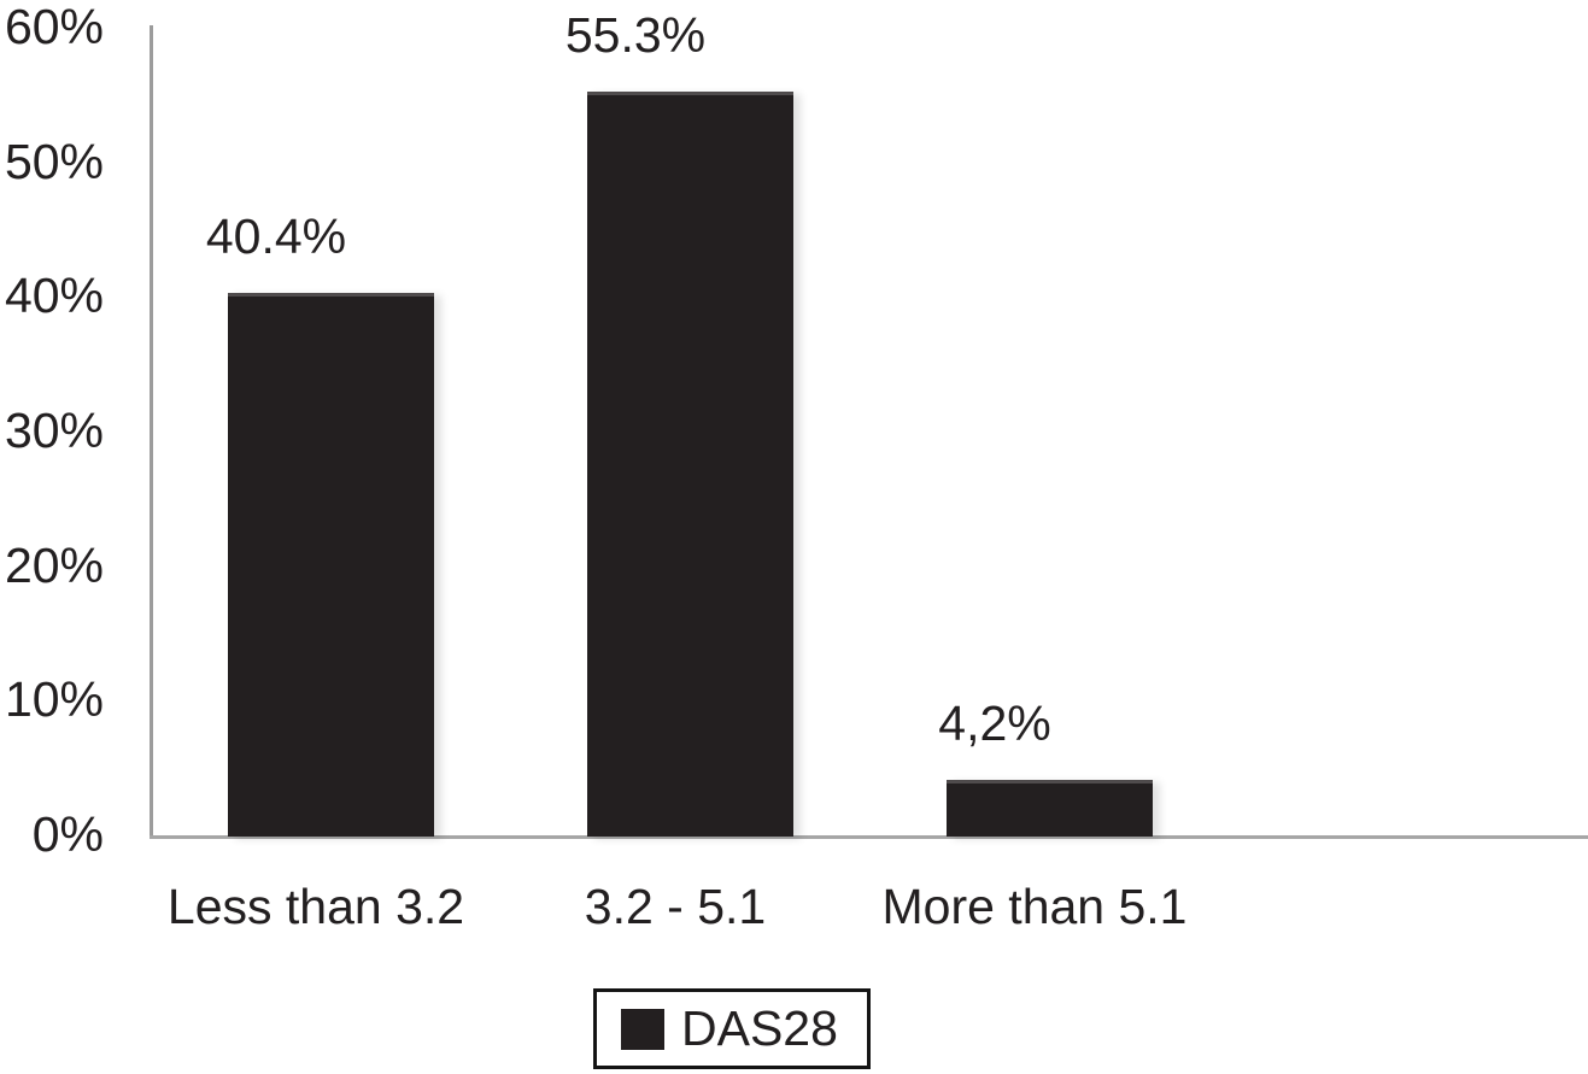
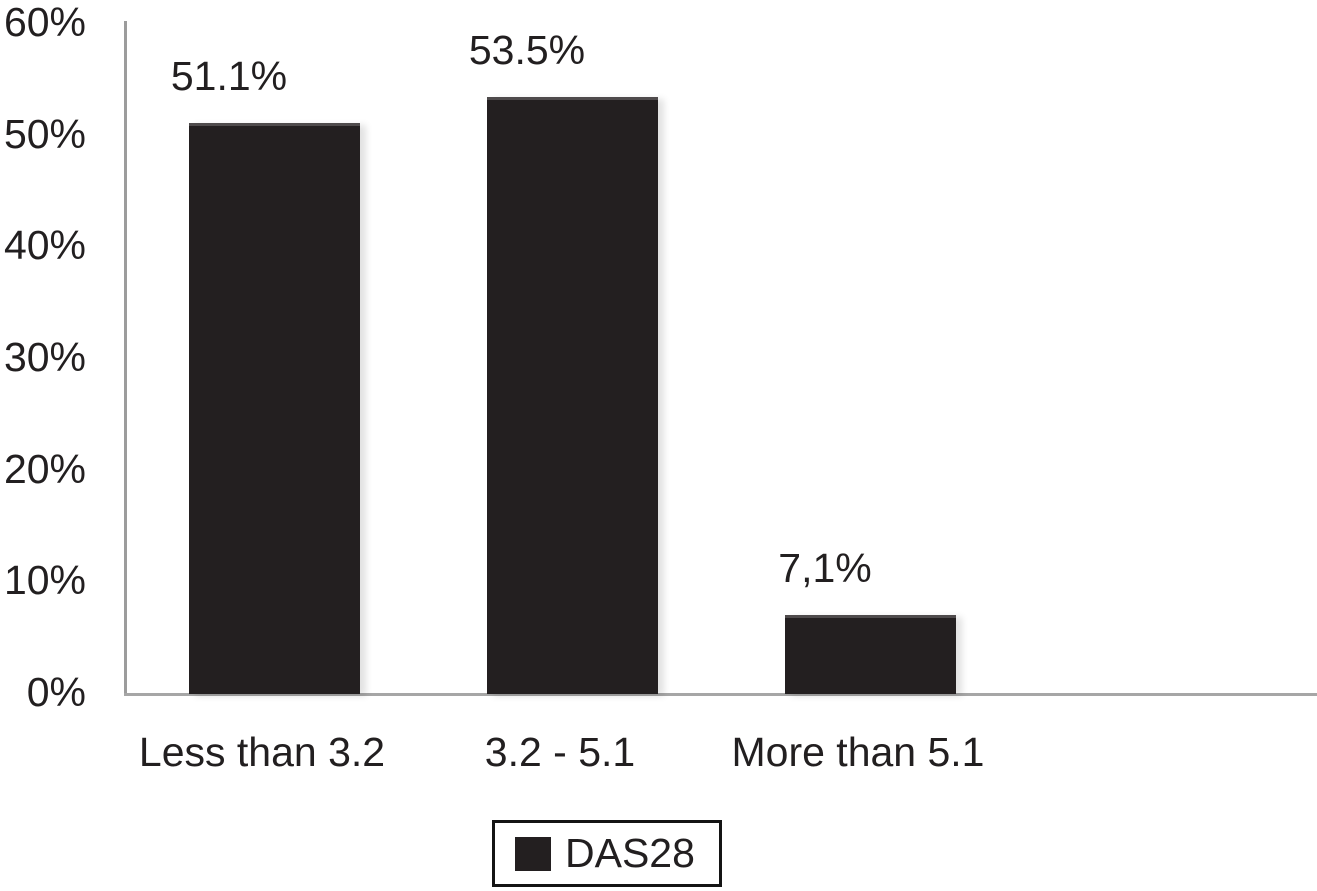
Less than 3.2: 40.4% -> 51.1%
3.2 - 5.1: 55.3% -> 53.5%
More than 5.1: 4,2% -> 7,1%
